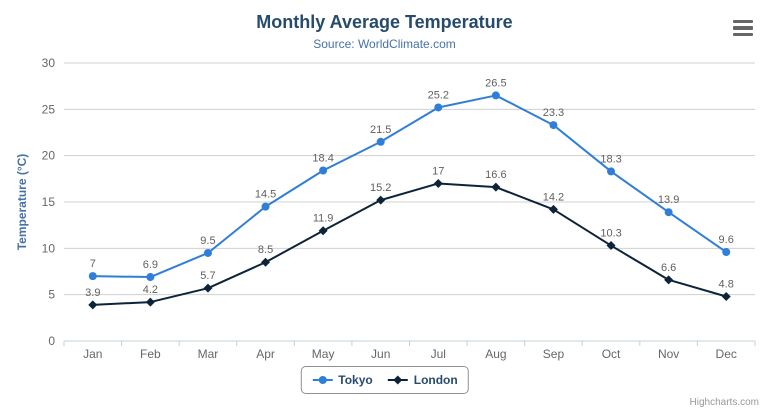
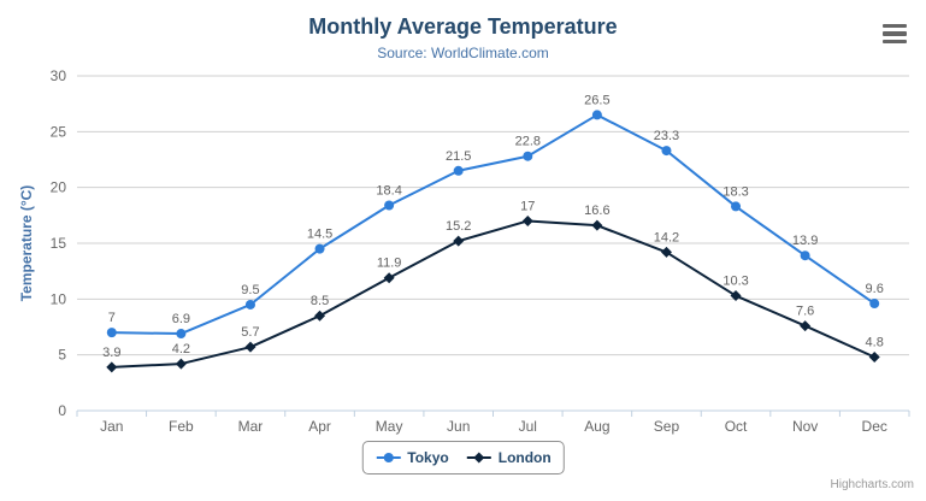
Tokyo/Jul: 25.2 -> 22.8
London/Nov: 6.6 -> 7.6
